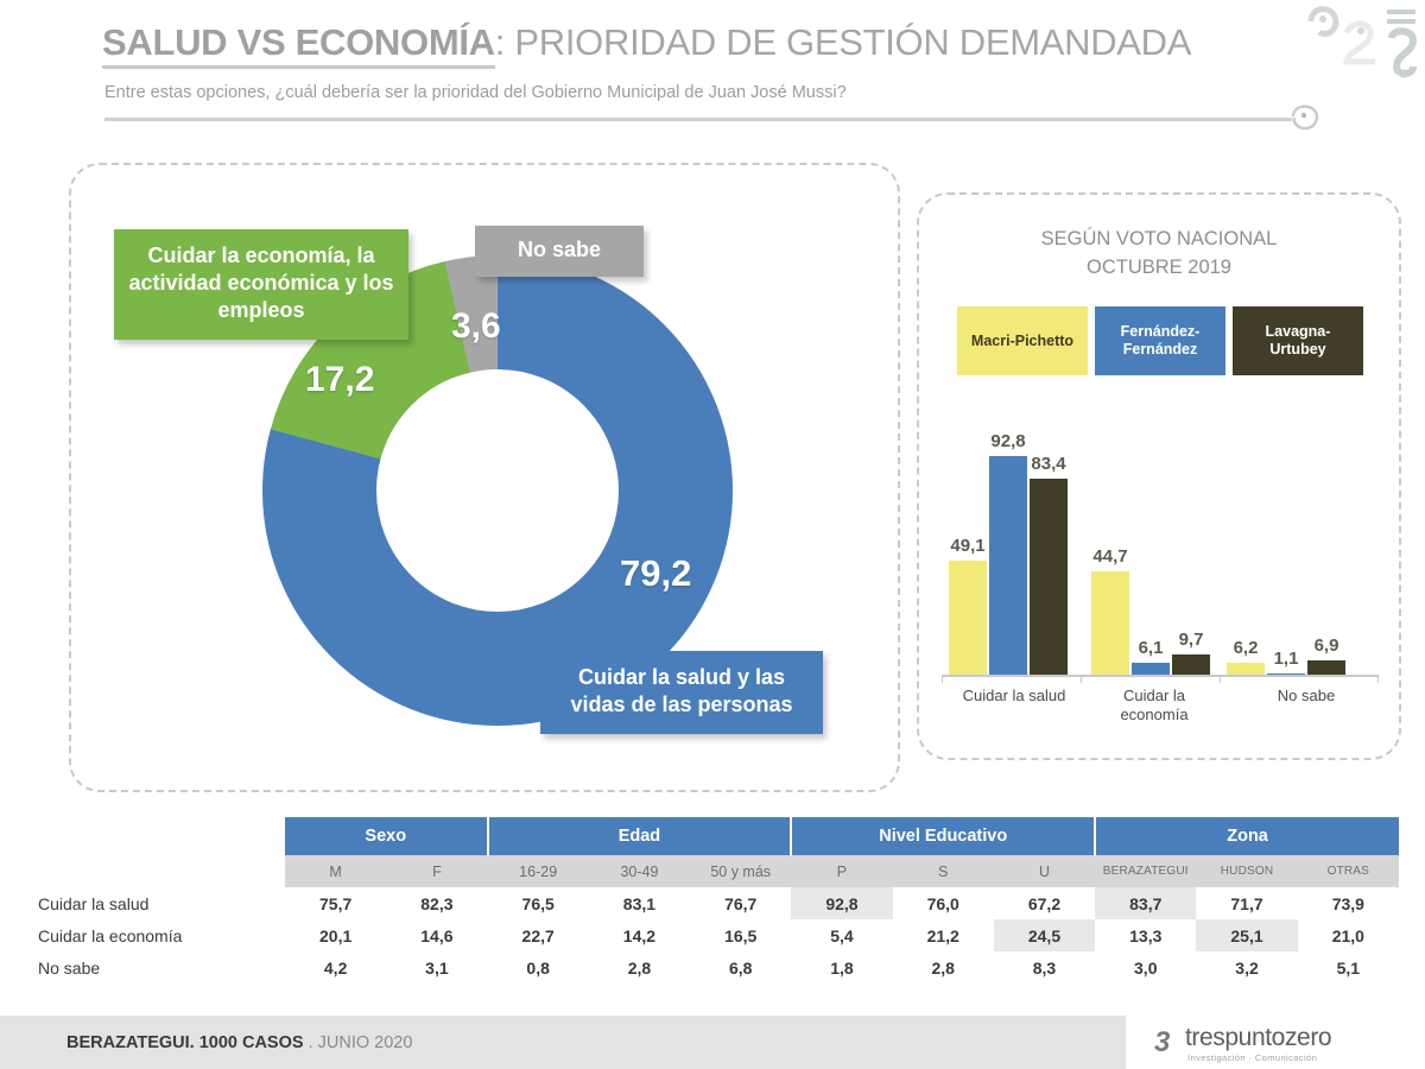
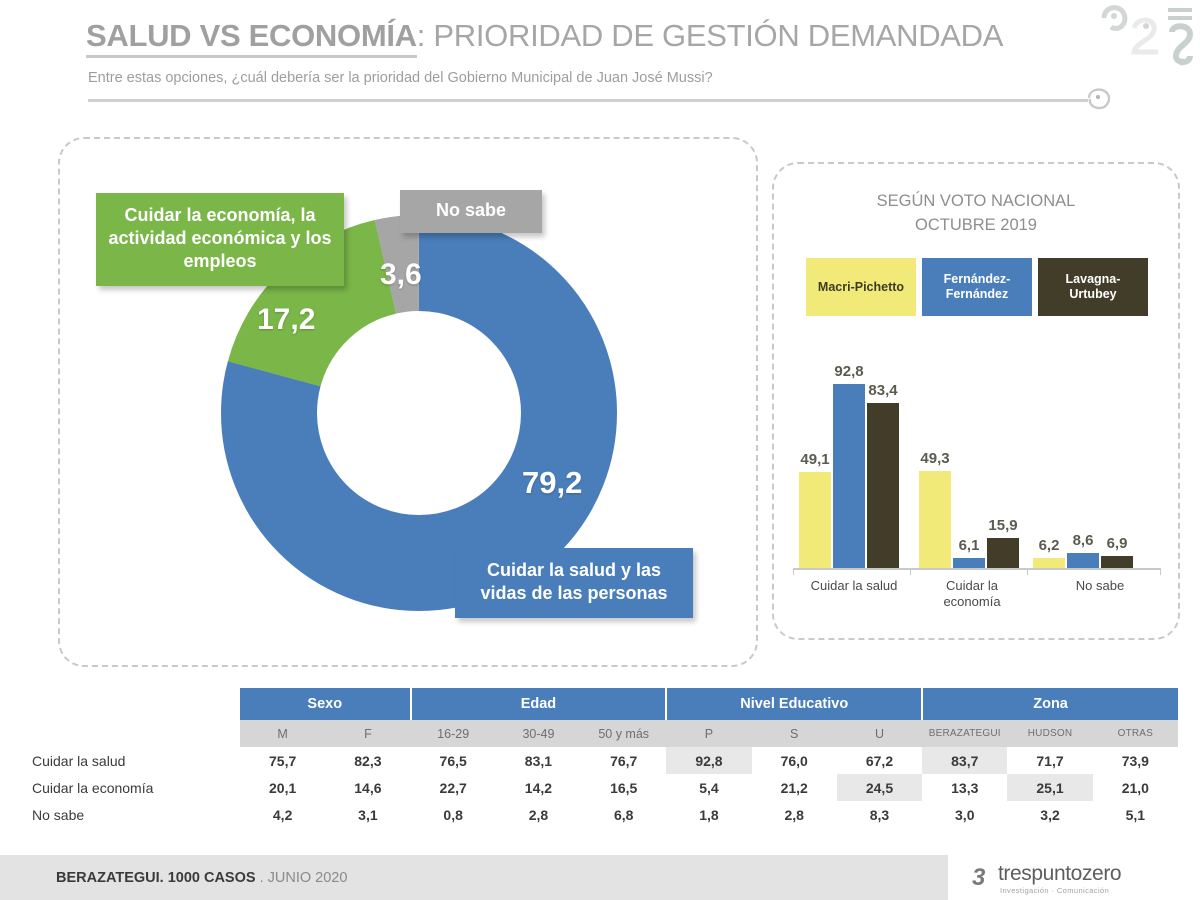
SEGÚN VOTO NACIONAL OCTUBRE 2019/Macri-Pichetto/Cuidar la economía: 44,7 -> 49,3
SEGÚN VOTO NACIONAL OCTUBRE 2019/Lavagna-Urtubey/Cuidar la economía: 9,7 -> 15,9
SEGÚN VOTO NACIONAL OCTUBRE 2019/Fernández-Fernández/No sabe: 1,1 -> 8,6
